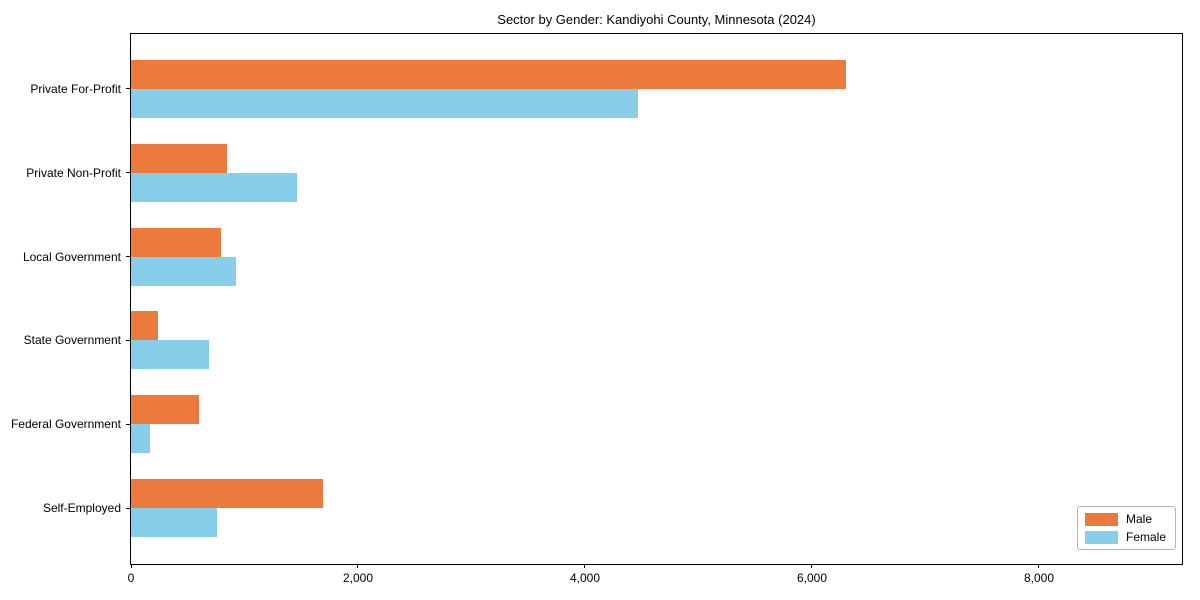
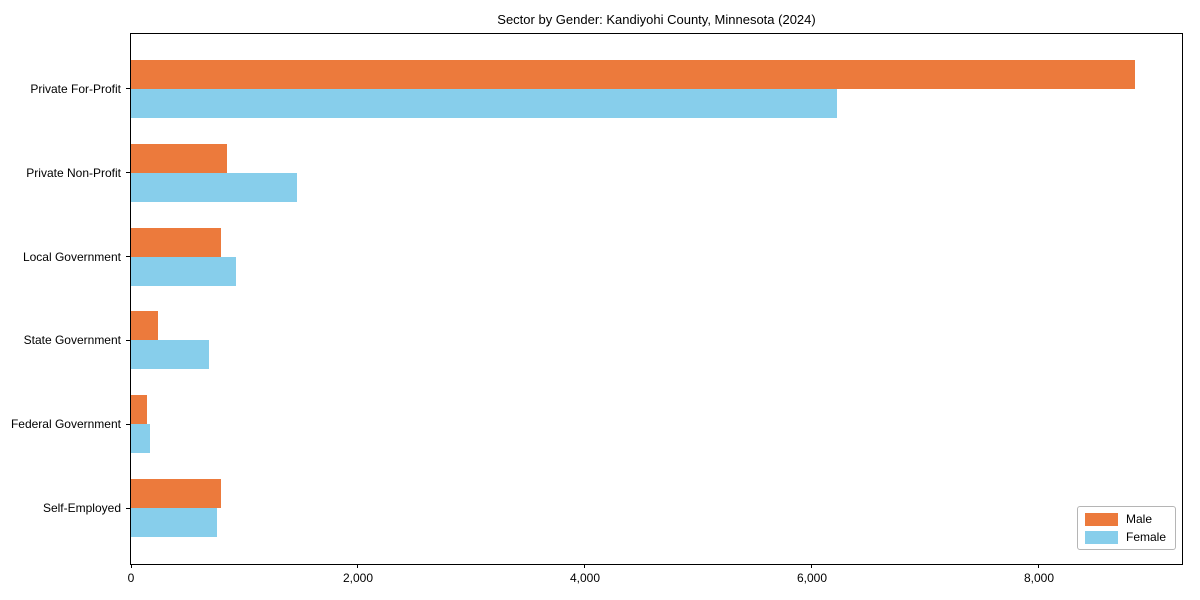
Male/Private For-Profit: 6300 -> 8850
Female/Private For-Profit: 4470 -> 6220
Male/Federal Government: 600 -> 140
Male/Self-Employed: 1690 -> 800
